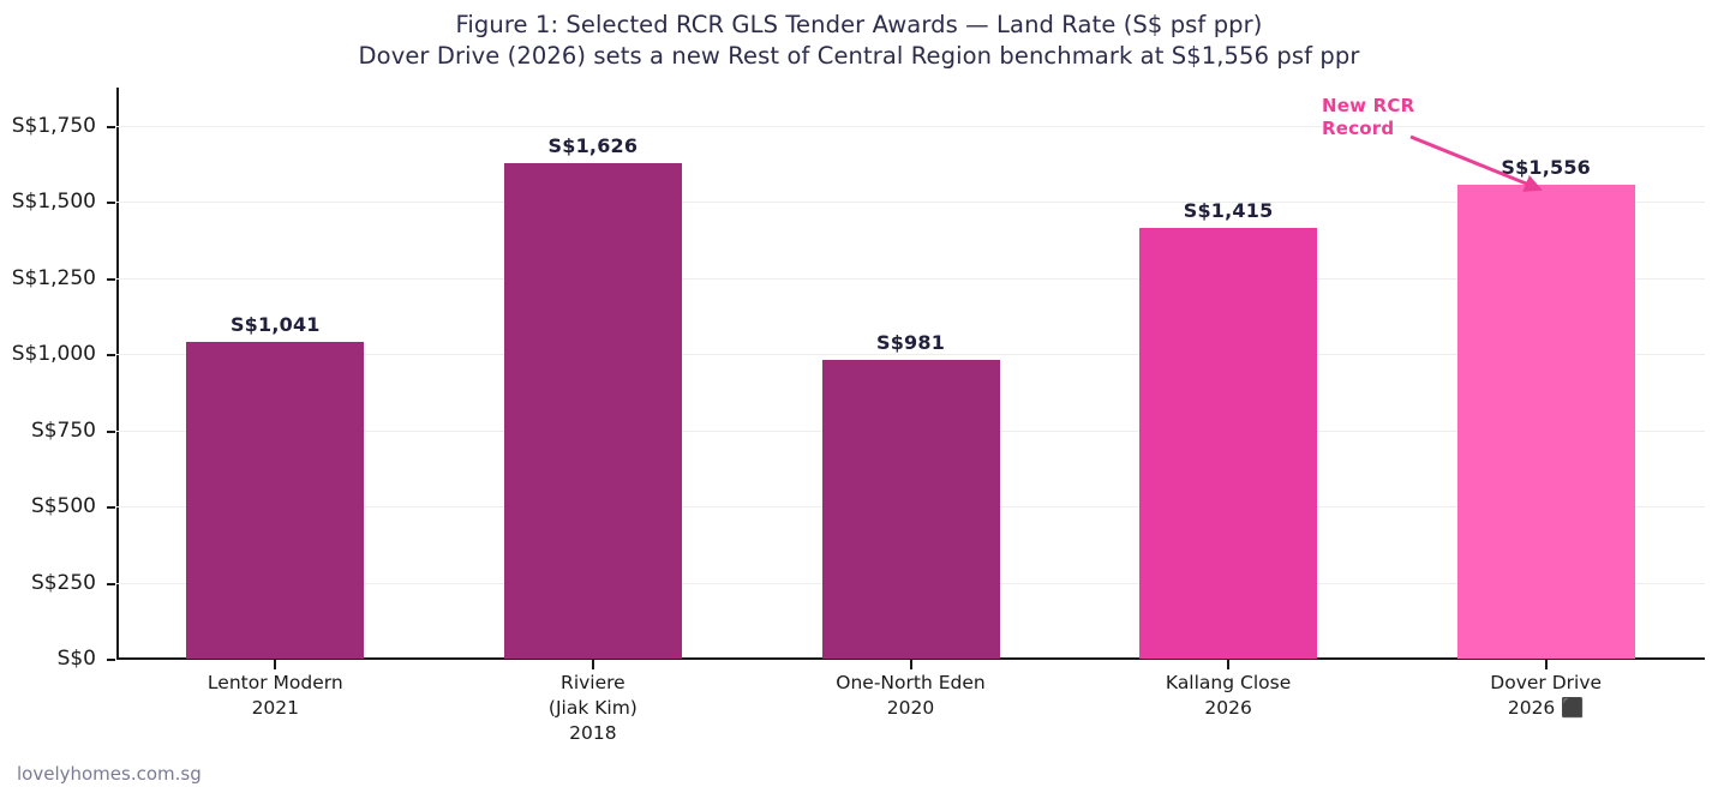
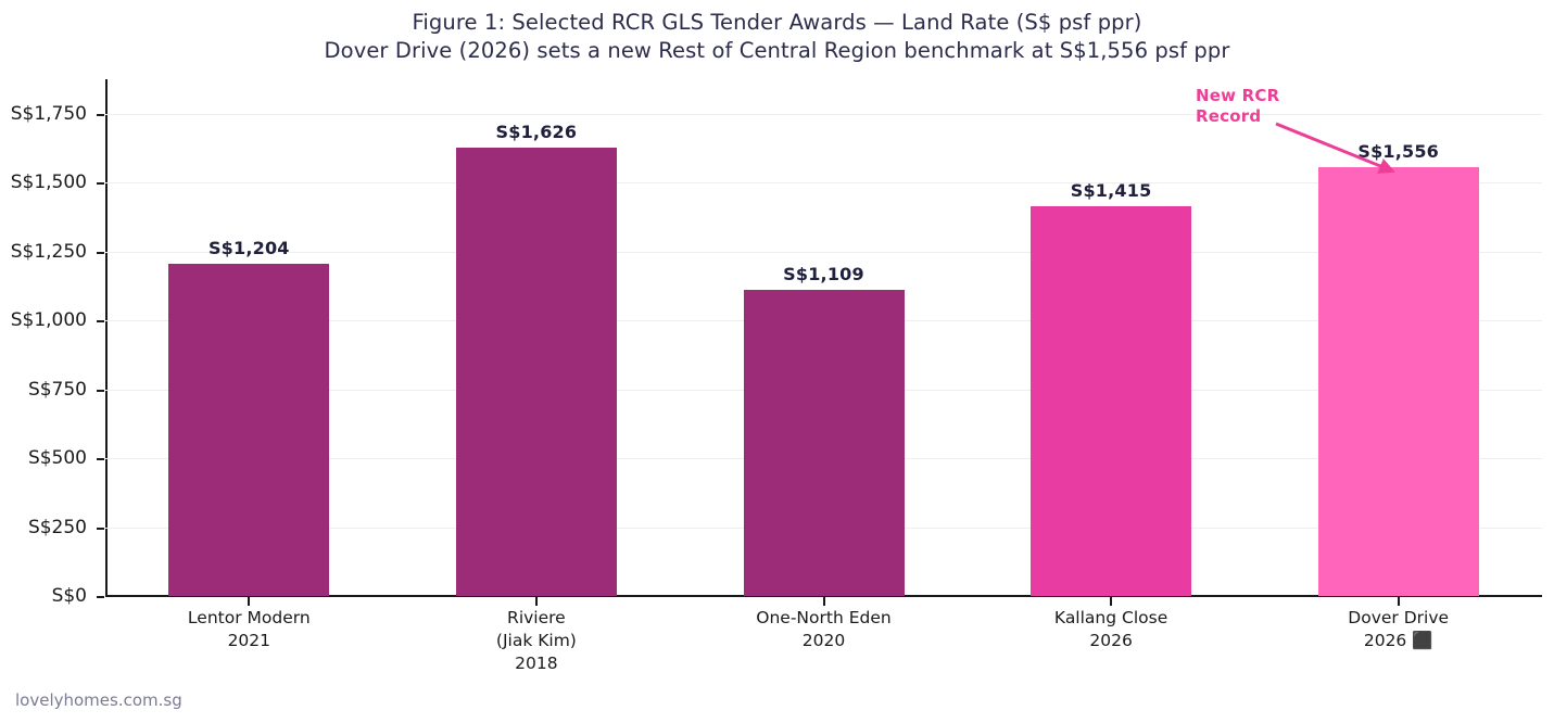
Lentor Modern 2021: 1,041 -> 1,204
One-North Eden 2020: 981 -> 1,109
